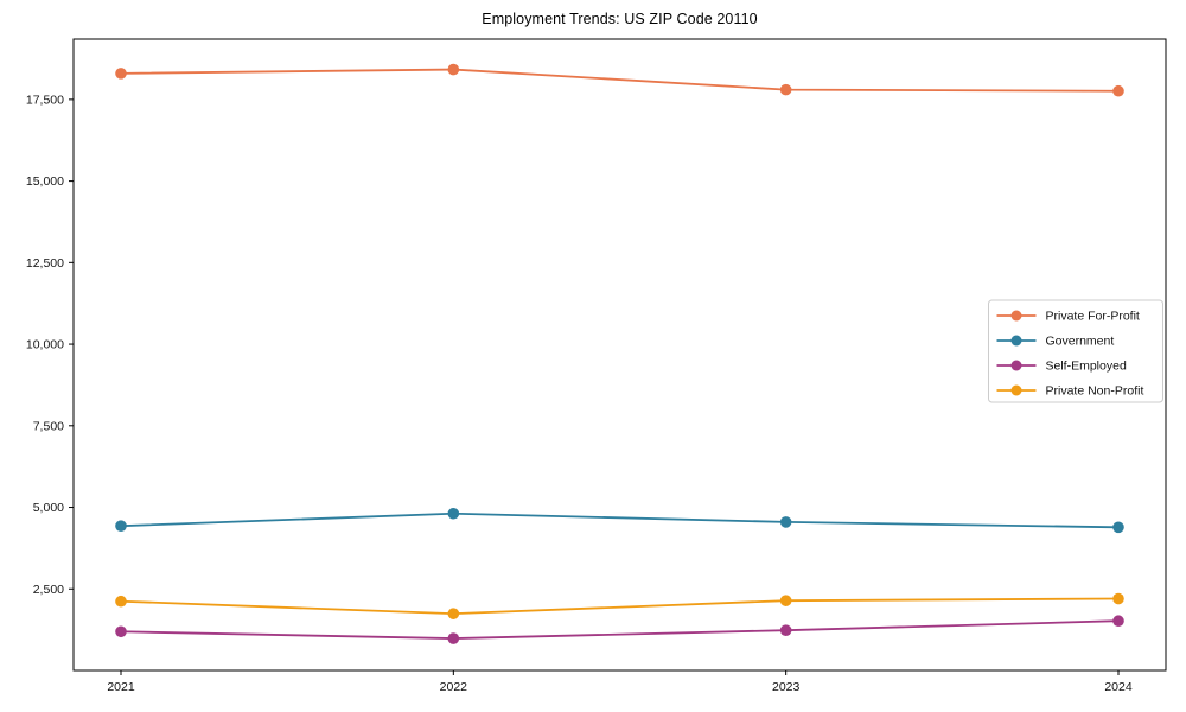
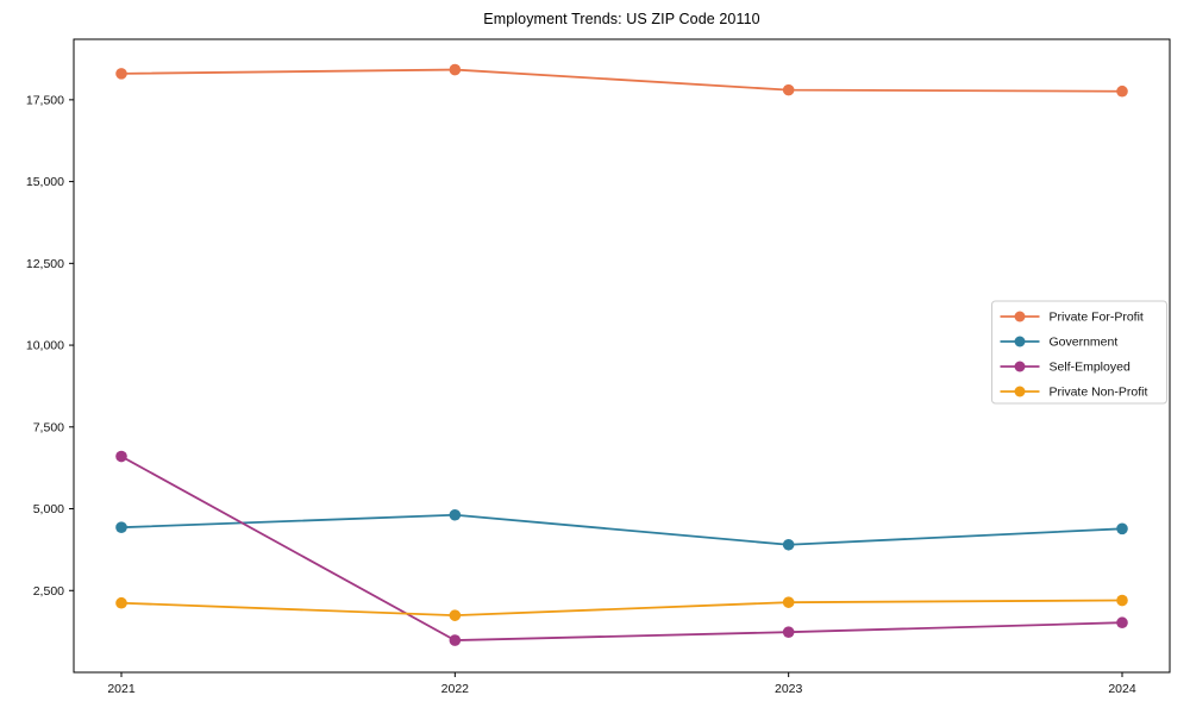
Self-Employed/2021: 1200 -> 6600
Government/2023: 4600 -> 3900
